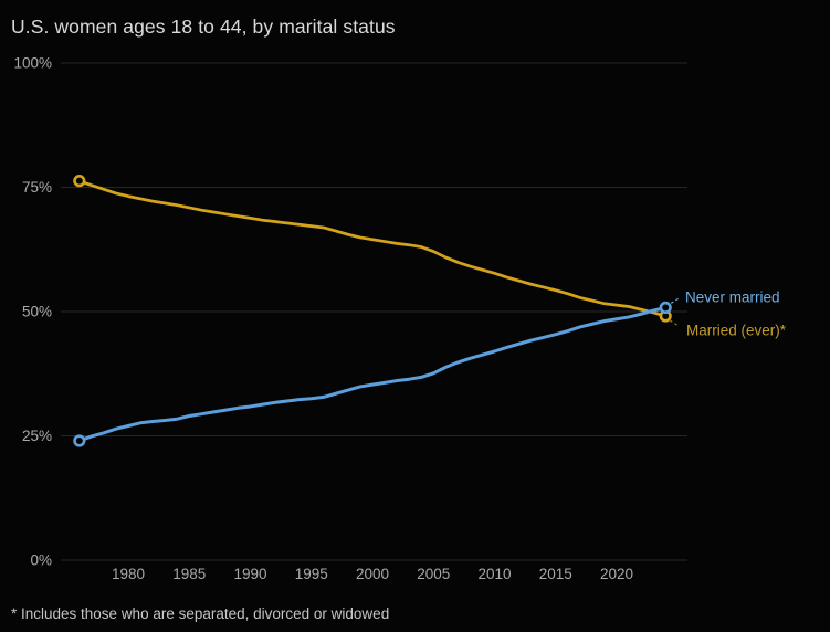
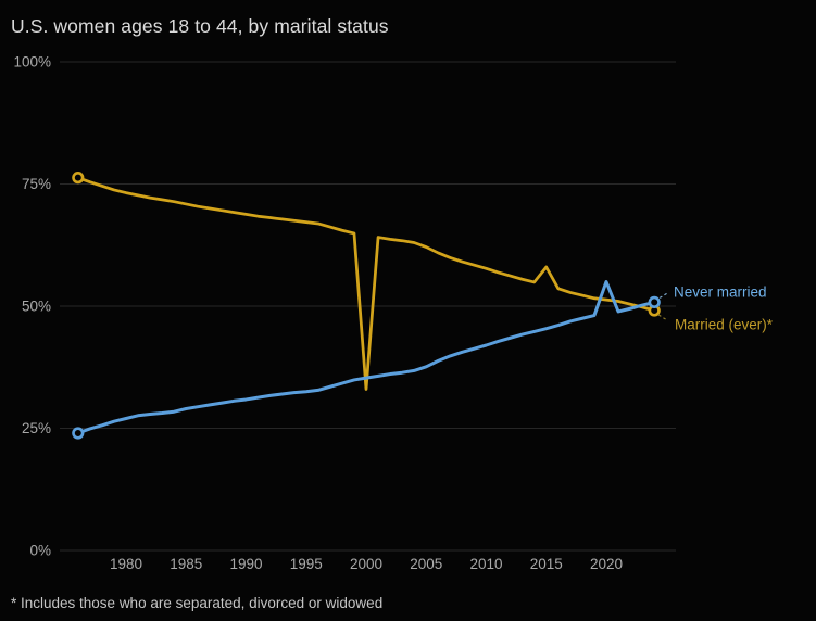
Married (ever)*/2000: 64% -> 33%
Married (ever)*/2015: 54% -> 58%
Never married/2020: 48% -> 55%
